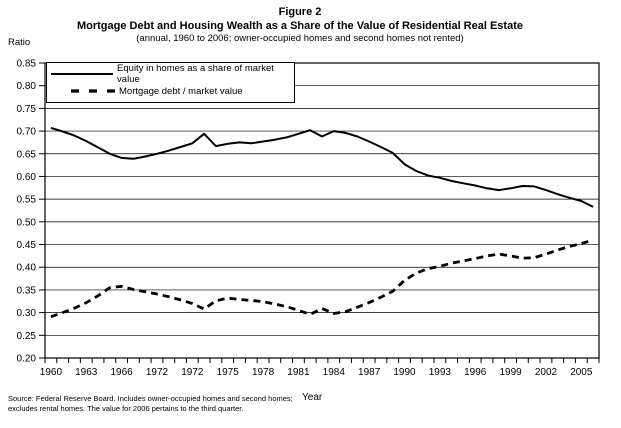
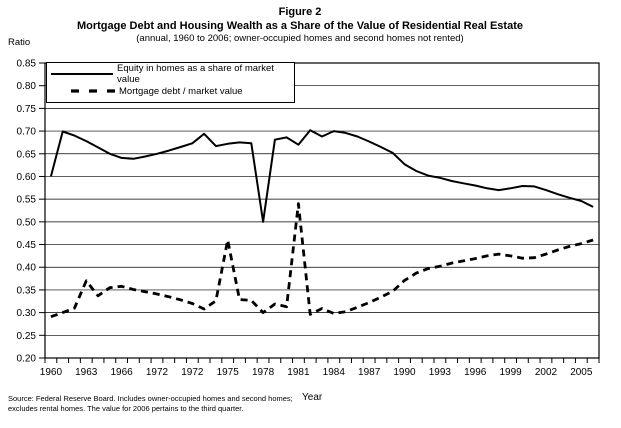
Equity in homes as a share of market value/1960: 0.71 -> 0.60
Mortgage debt / market value/1963: 0.32 -> 0.37
Mortgage debt / market value/1975: 0.33 -> 0.46
Equity in homes as a share of market value/1978: 0.68 -> 0.50
Mortgage debt / market value/1978: 0.32 -> 0.30
Equity in homes as a share of market value/1981: 0.69 -> 0.67
Mortgage debt / market value/1981: 0.30 -> 0.54
